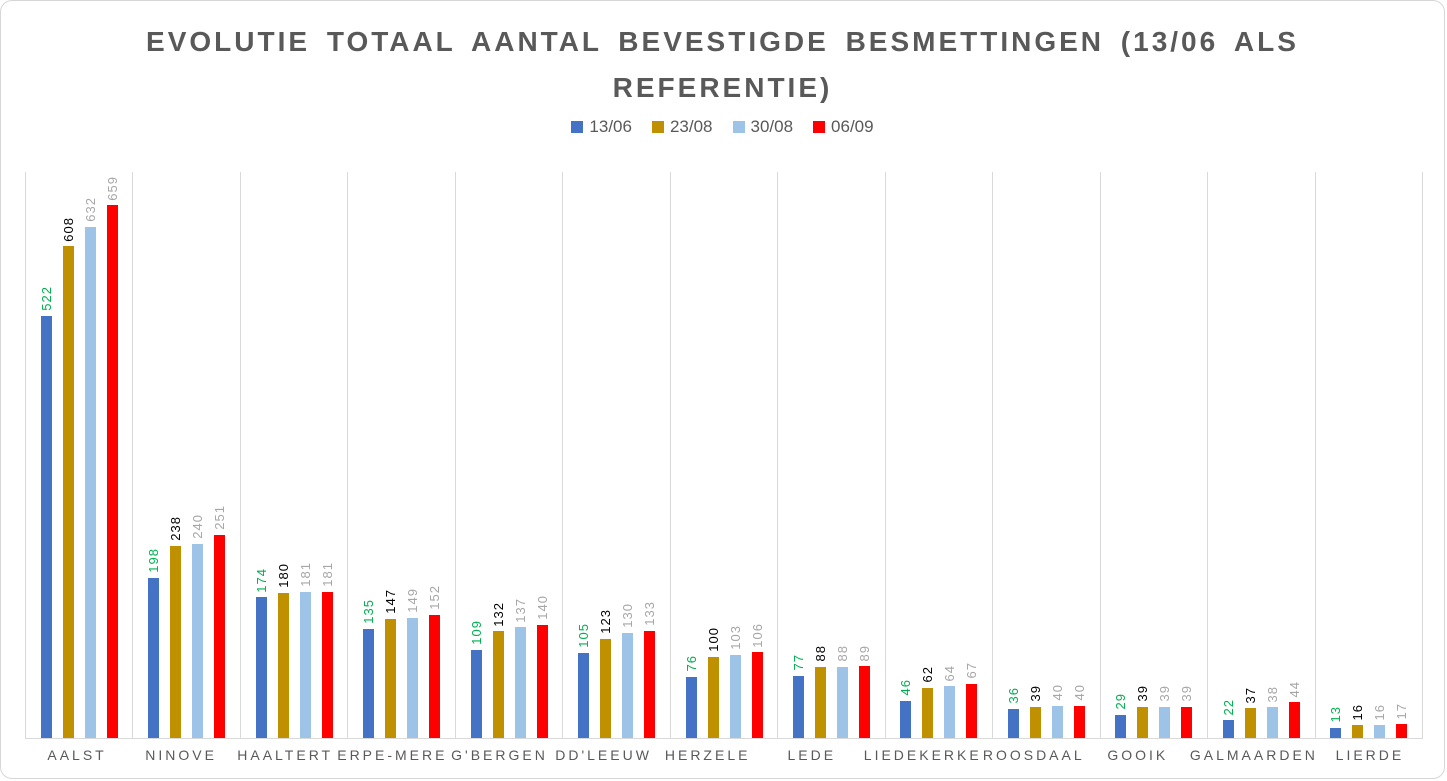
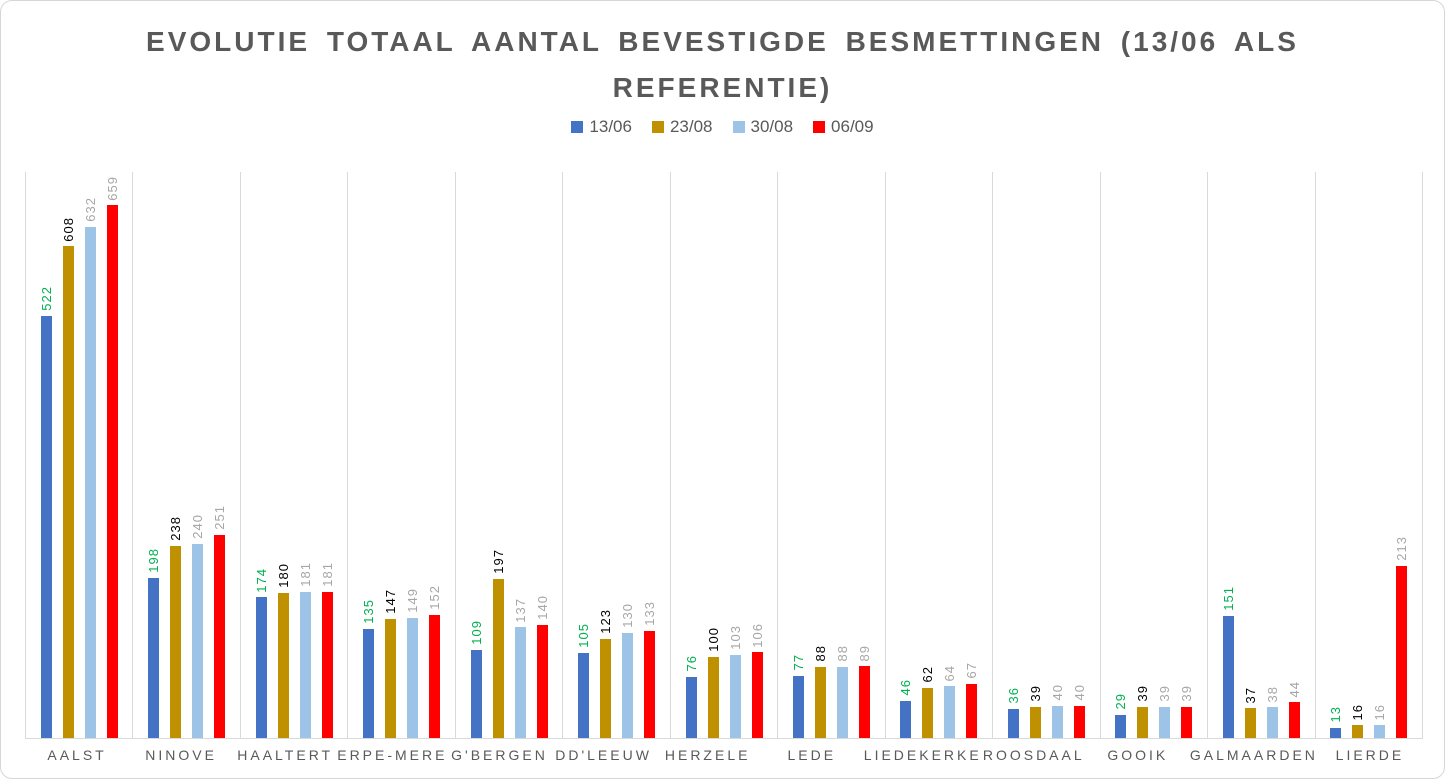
23/08/G'BERGEN: 132 -> 197
13/06/GALMAARDEN: 22 -> 151
06/09/LIERDE: 17 -> 213
